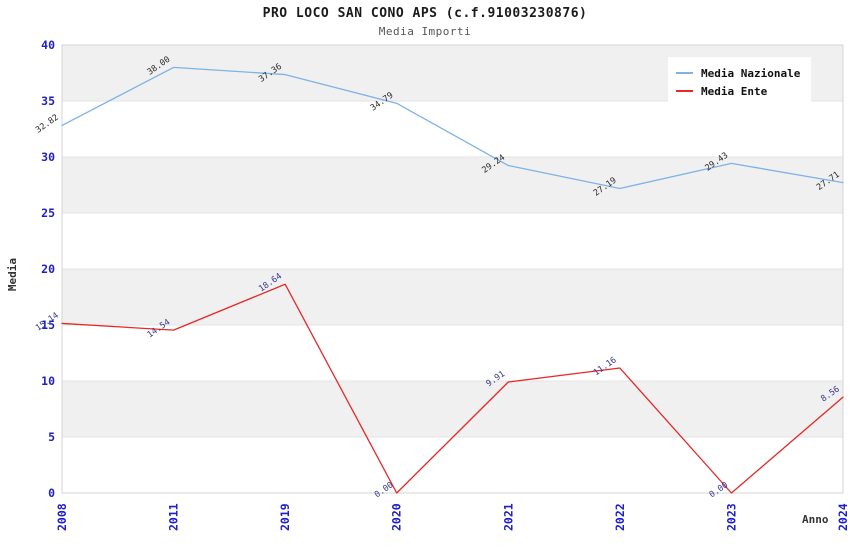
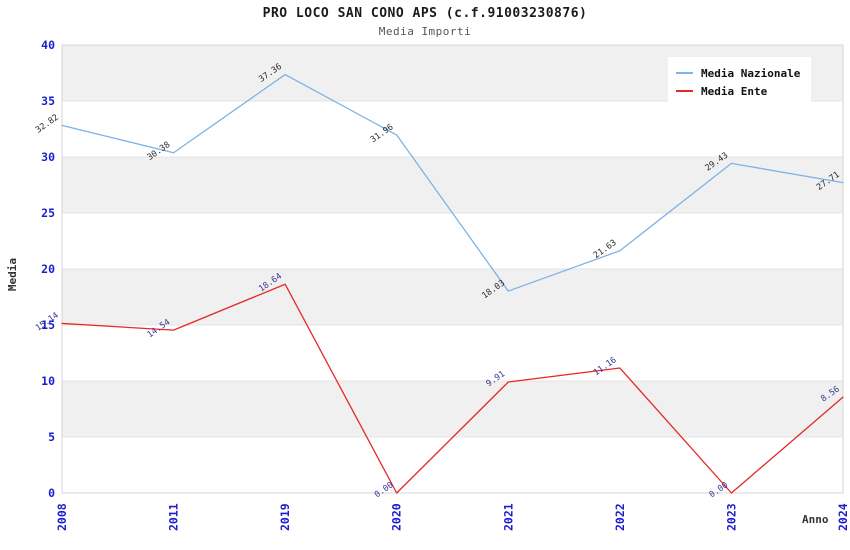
Media Nazionale/2011: 38.00 -> 30.38
Media Nazionale/2020: 34.79 -> 31.96
Media Nazionale/2021: 29.24 -> 18.03
Media Nazionale/2022: 27.19 -> 21.63
